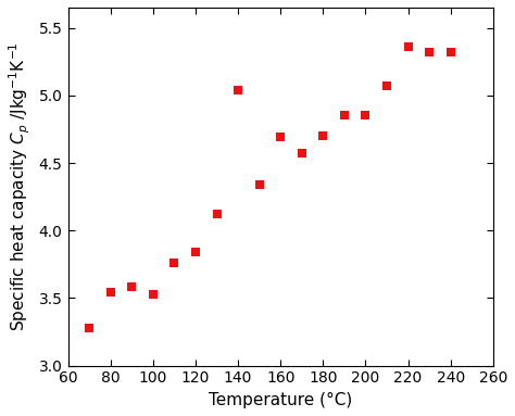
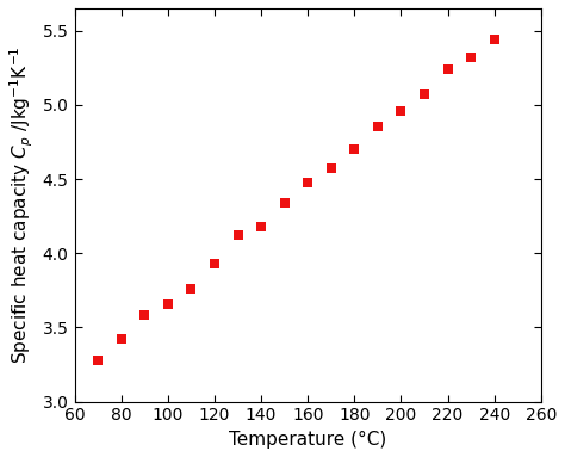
80: 3.54 -> 3.42
100: 3.53 -> 3.66
120: 3.84 -> 3.93
140: 5.04 -> 4.18
160: 4.69 -> 4.48
200: 4.85 -> 4.96
220: 5.36 -> 5.24
240: 5.32 -> 5.44
